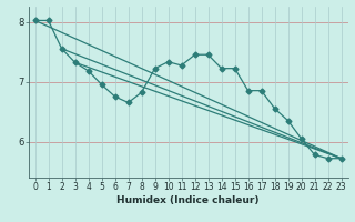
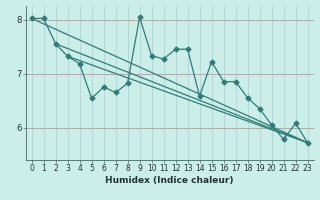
5: 6.95 -> 6.54
9: 7.22 -> 8.04
14: 7.22 -> 6.58
22: 5.72 -> 6.08
